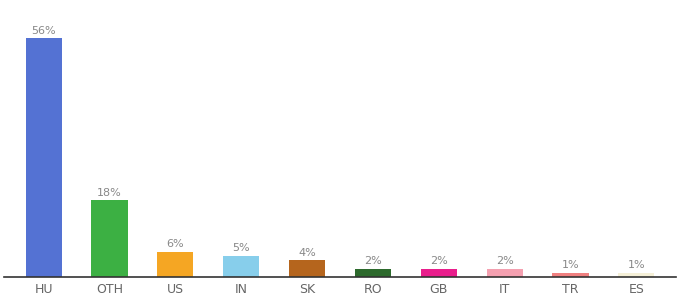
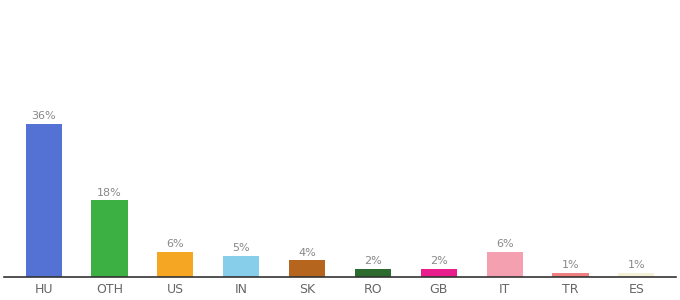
HU: 56% -> 36%
IT: 2% -> 6%
